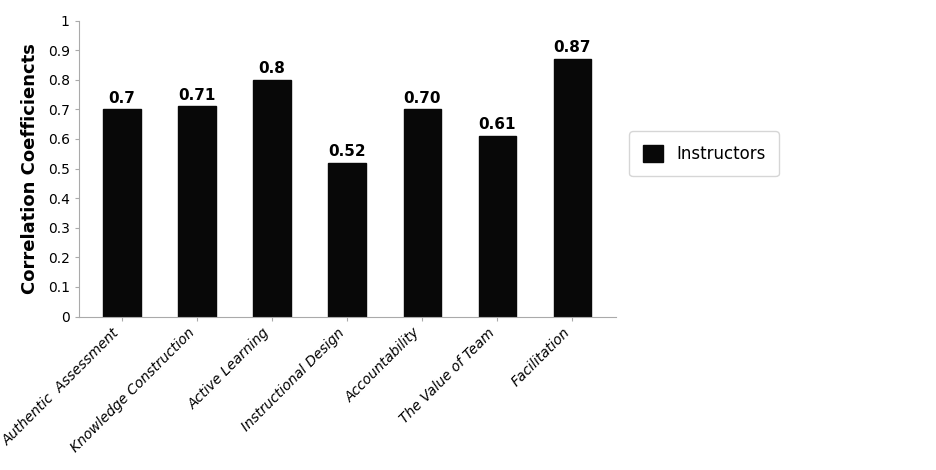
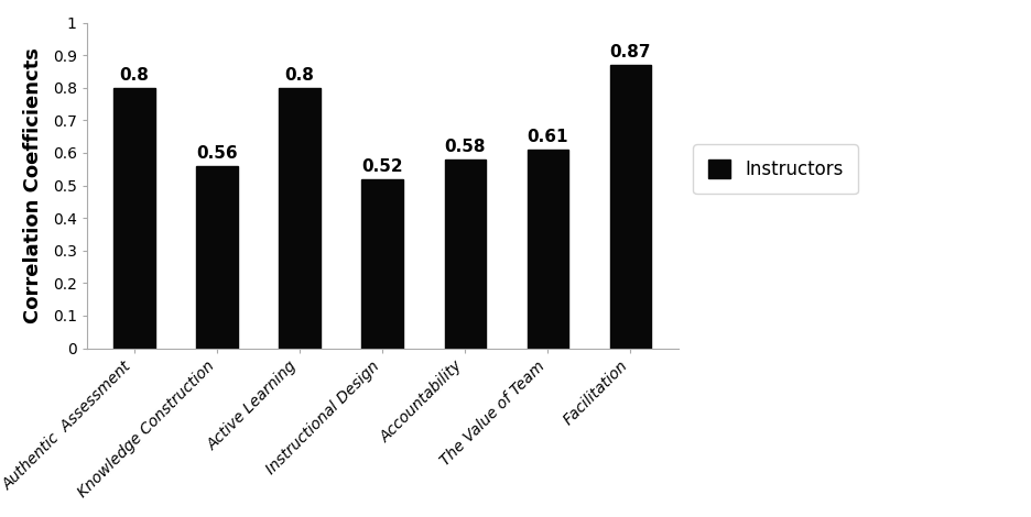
Authentic Assessment: 0.7 -> 0.8
Knowledge Construction: 0.71 -> 0.56
Accountability: 0.70 -> 0.58
